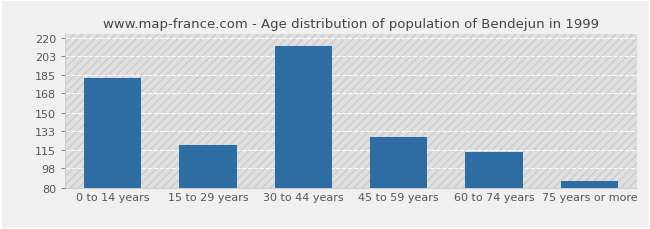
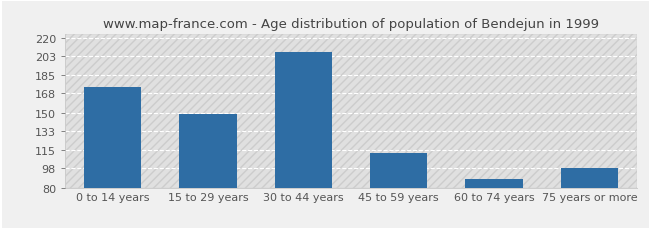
0 to 14 years: 182 -> 174
15 to 29 years: 120 -> 149
30 to 44 years: 212 -> 207
45 to 59 years: 127 -> 112
60 to 74 years: 113 -> 88
75 years or more: 86 -> 98
